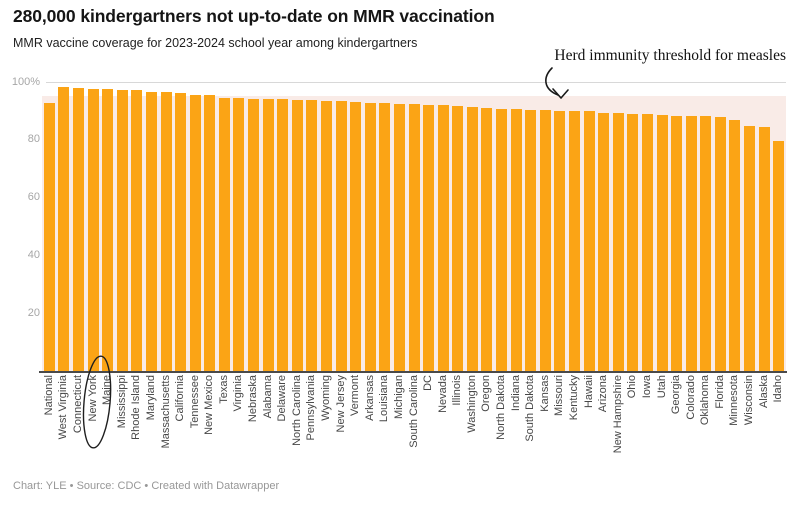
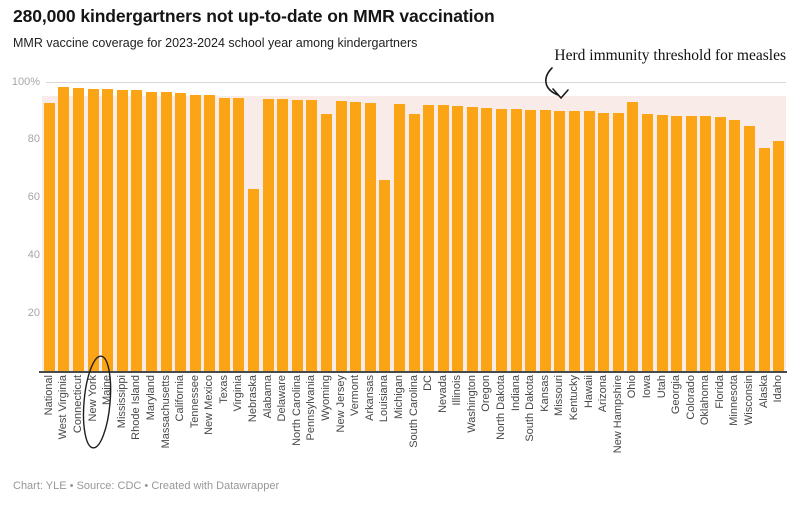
Nebraska: 94% -> 63%
Wyoming: 94% -> 89%
Louisiana: 93% -> 66%
South Carolina: 92% -> 89%
Ohio: 89% -> 93%
Alaska: 84% -> 77%
